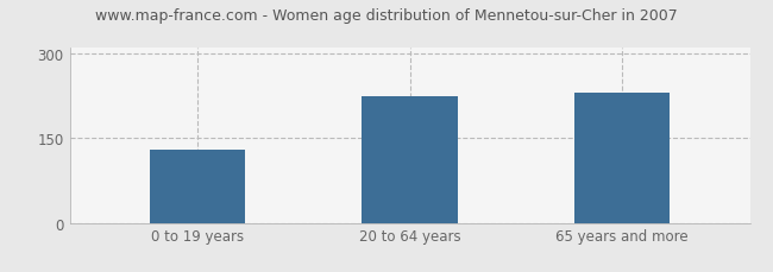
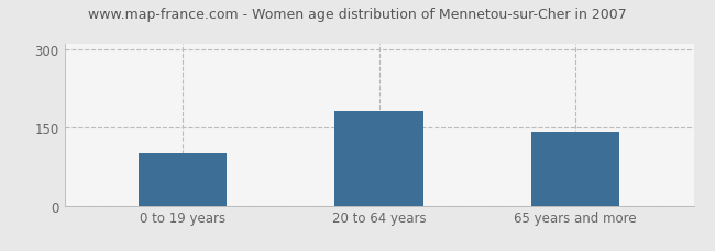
0 to 19 years: 130 -> 100
20 to 64 years: 225 -> 183
65 years and more: 230 -> 143
